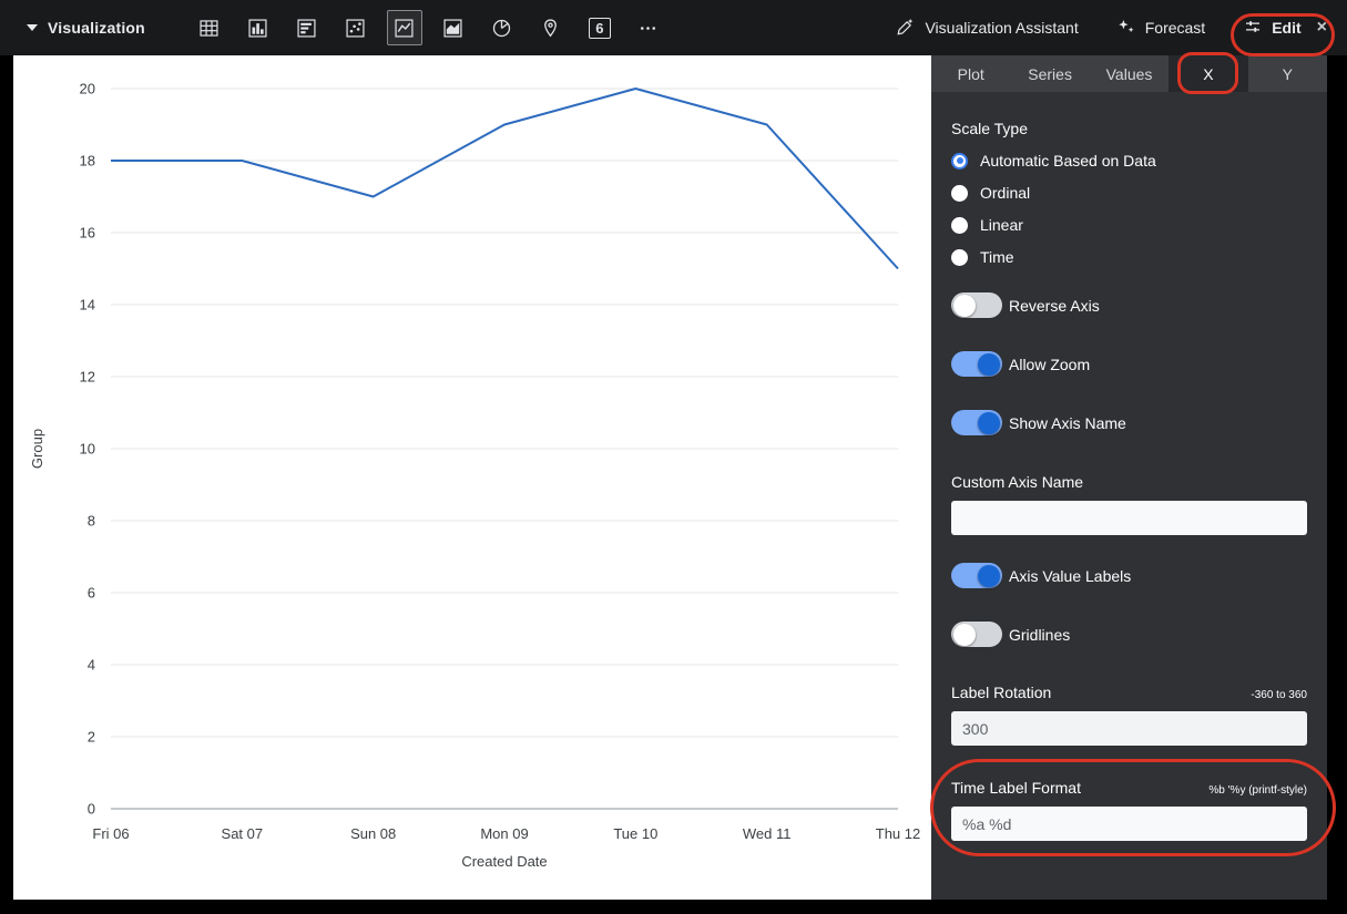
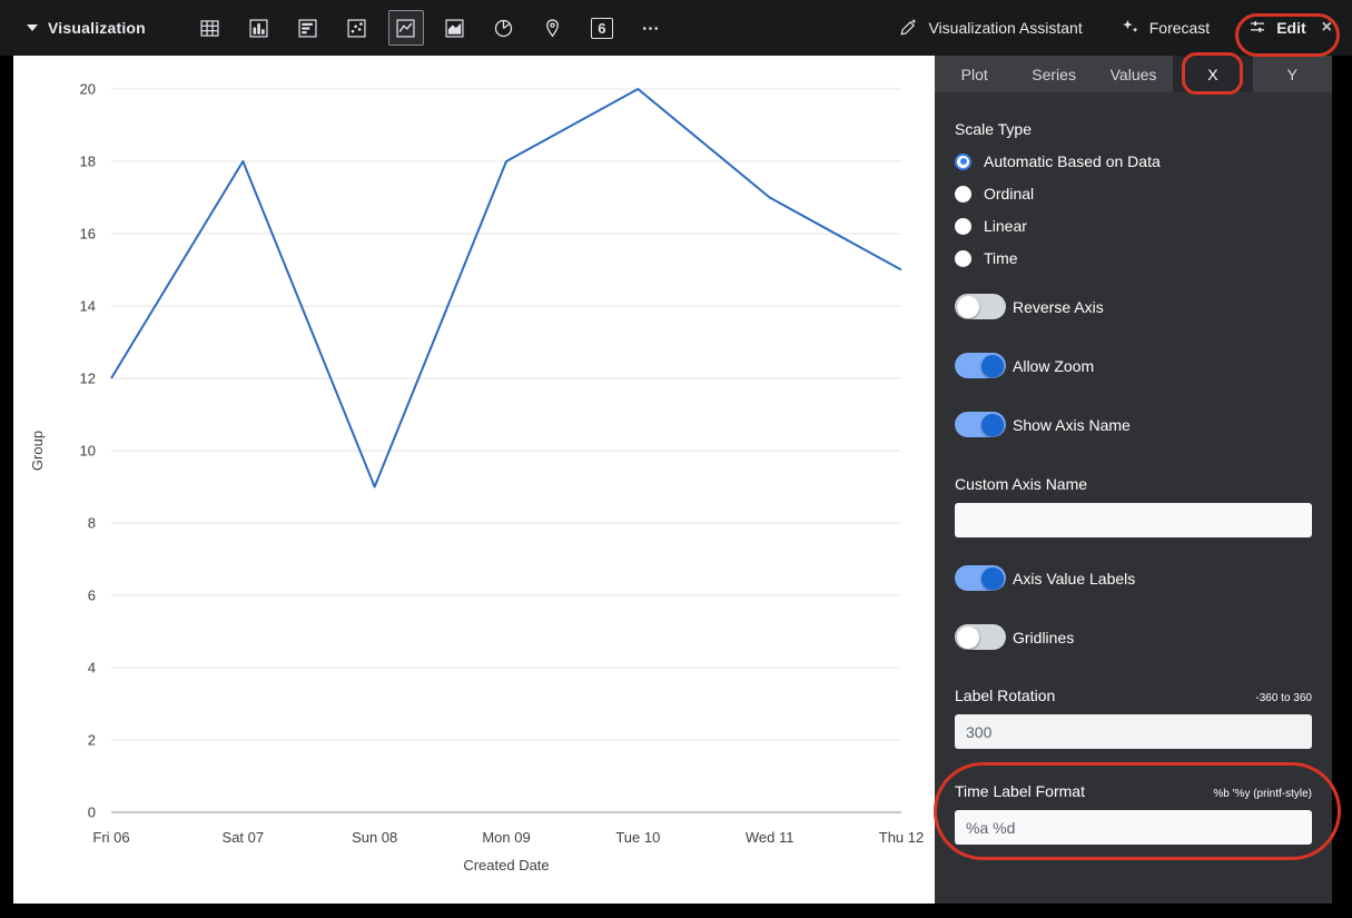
Fri 06: 18 -> 12
Sun 08: 17 -> 9
Mon 09: 19 -> 18
Wed 11: 19 -> 17
